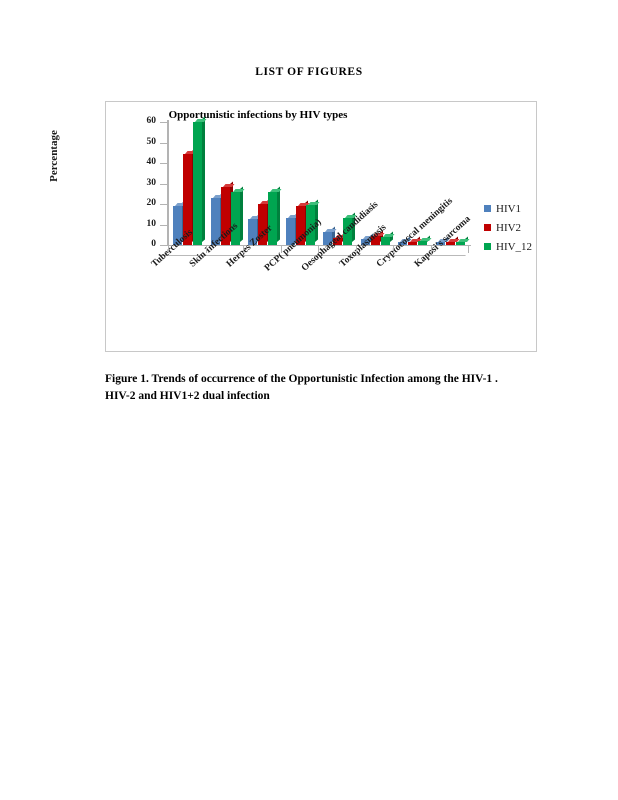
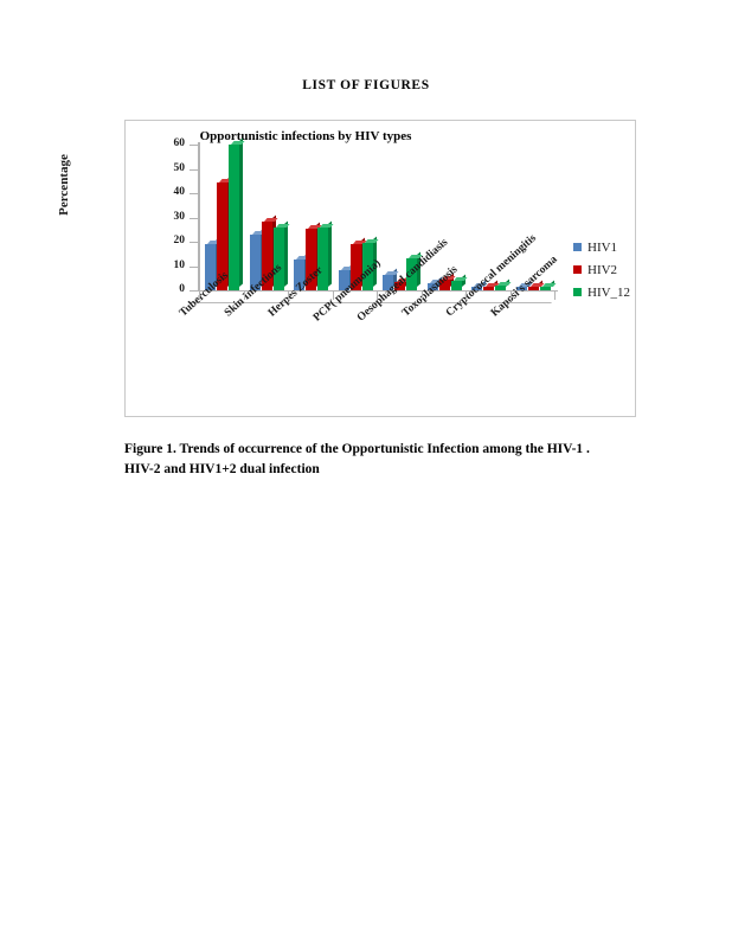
HIV2/Herpes Zoster: 20 -> 26
HIV1/PCP( pneumonia): 13 -> 8
